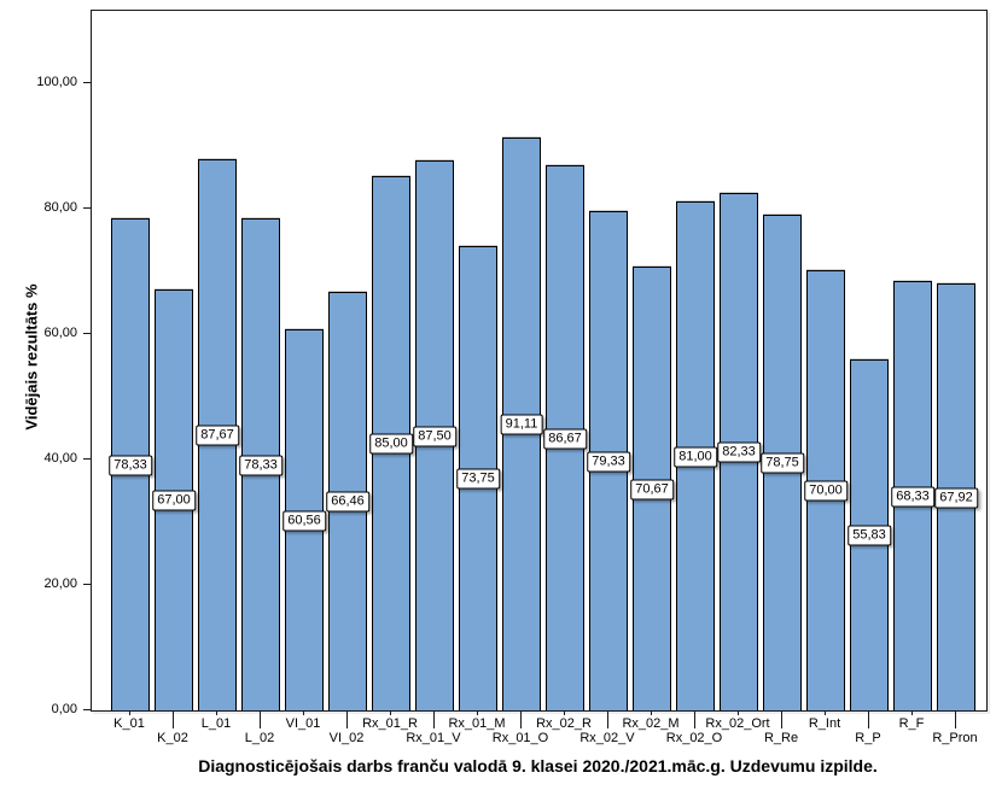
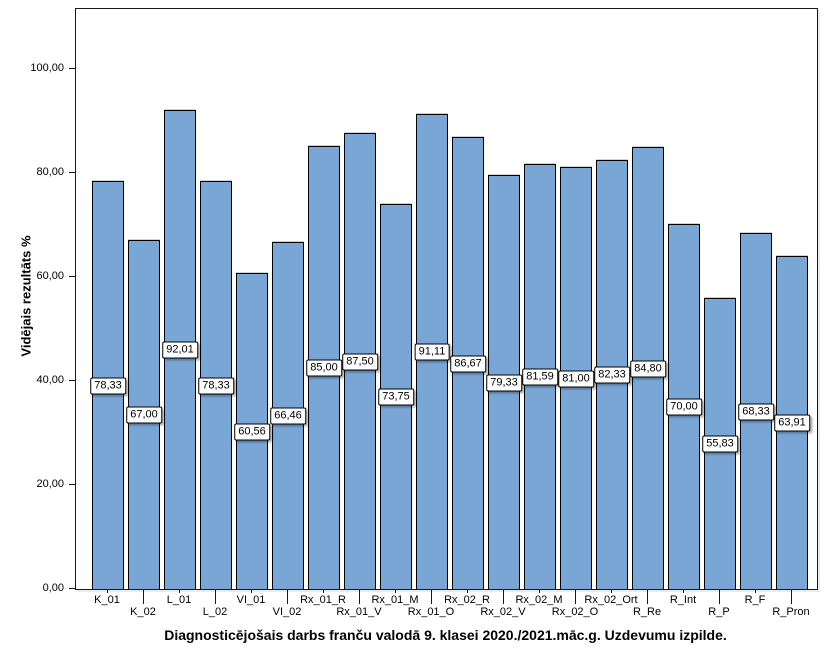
L_01: 87,67 -> 92,01
Rx_02_M: 70,67 -> 81,59
R_Re: 78,75 -> 84,80
R_Pron: 67,92 -> 63,91
